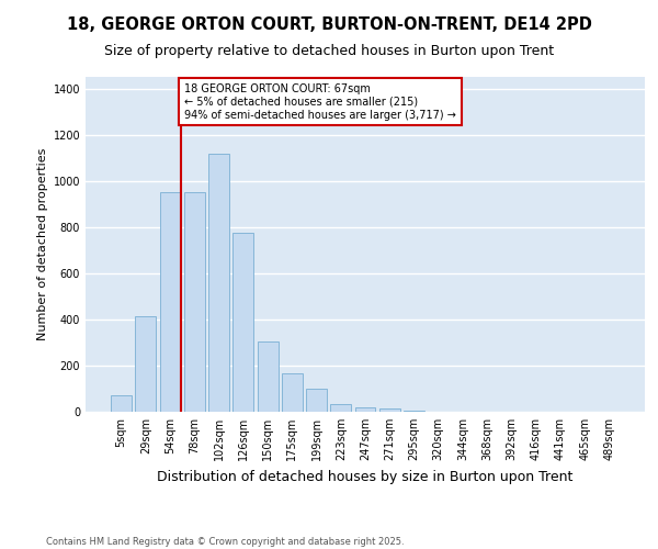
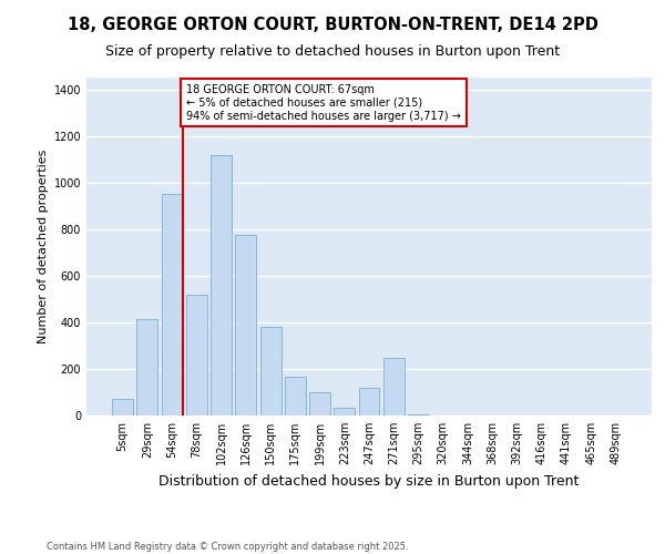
78sqm: 950 -> 520
150sqm: 305 -> 380
247sqm: 20 -> 120
271sqm: 15 -> 245
